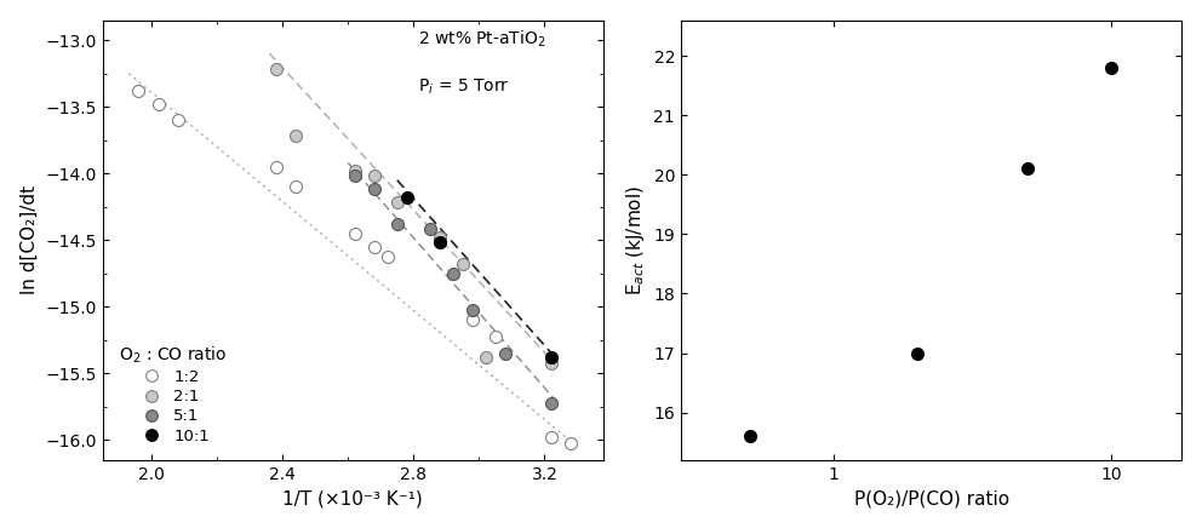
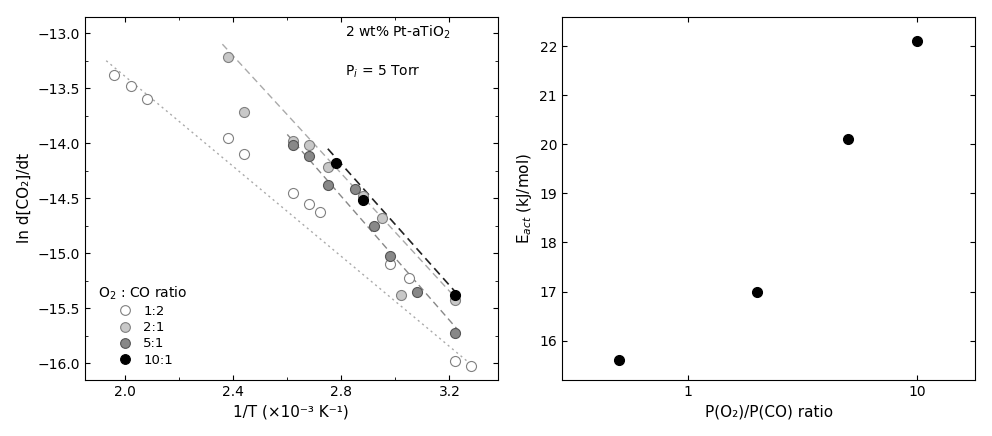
10: 21.8 -> 22.1
